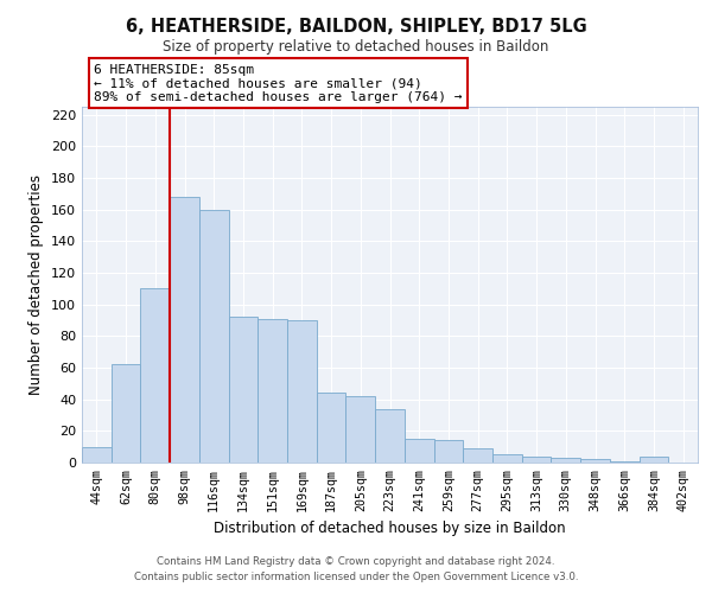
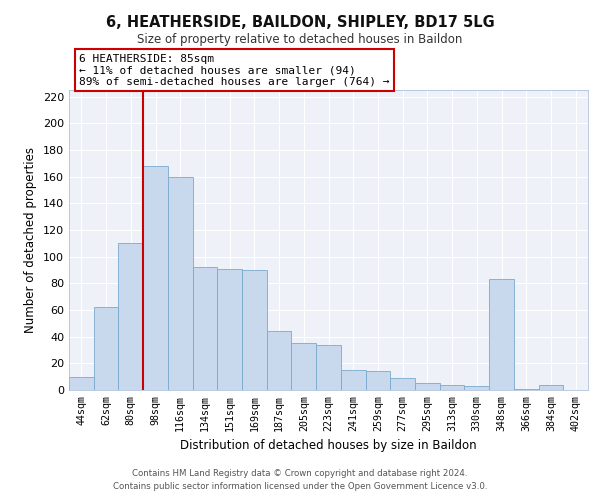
205sqm: 42 -> 35
348sqm: 2 -> 83
